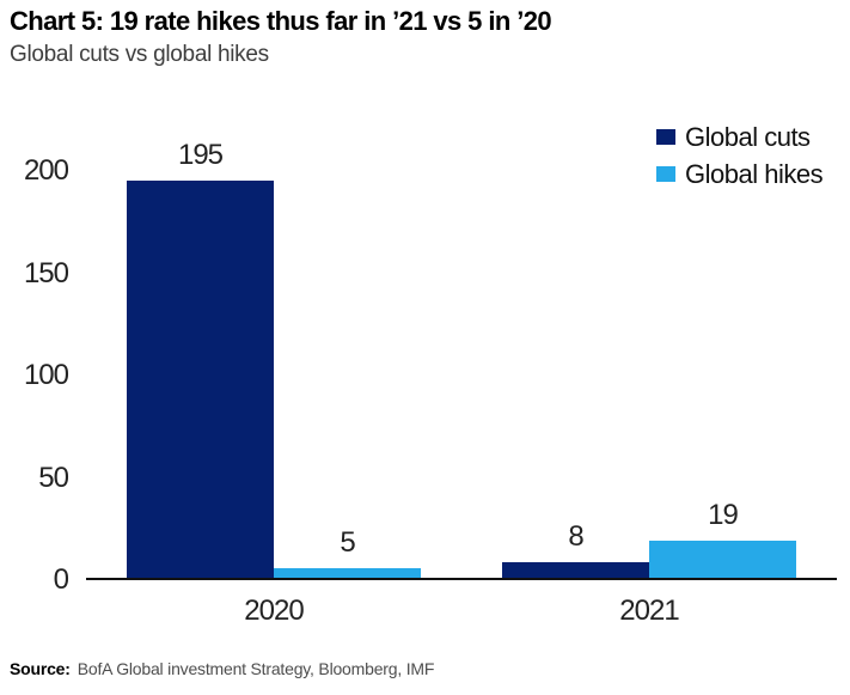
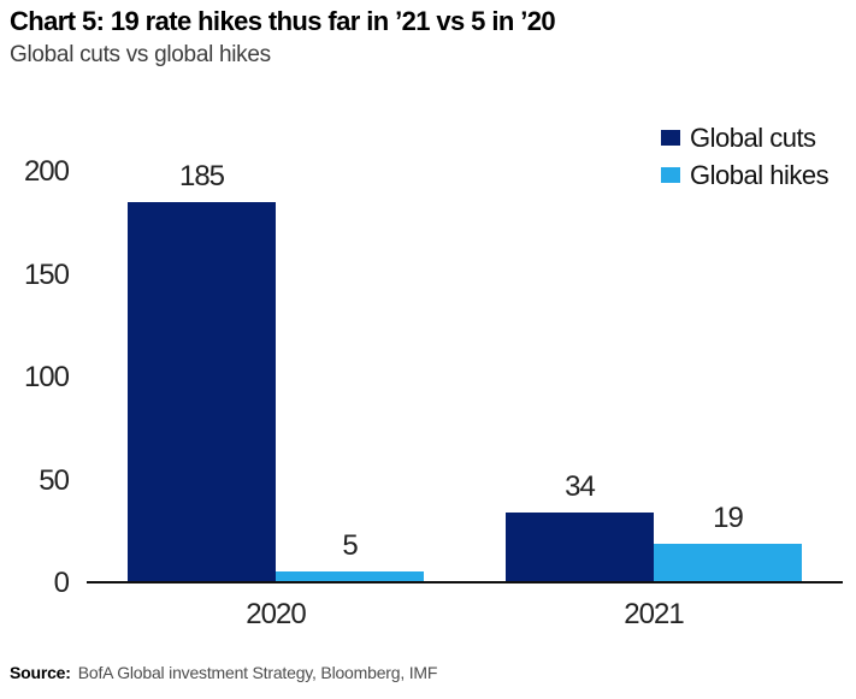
Global cuts/2020: 195 -> 185
Global cuts/2021: 8 -> 34
